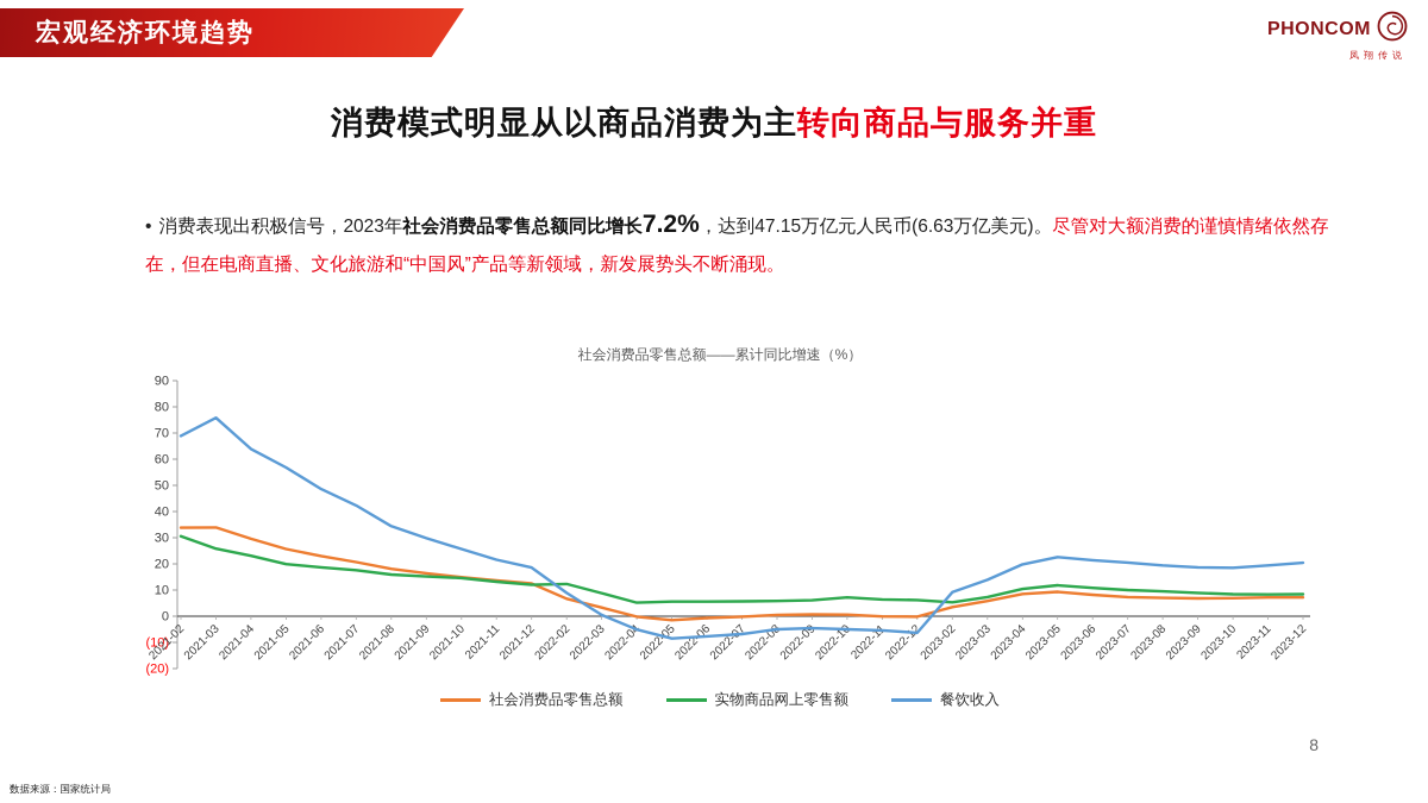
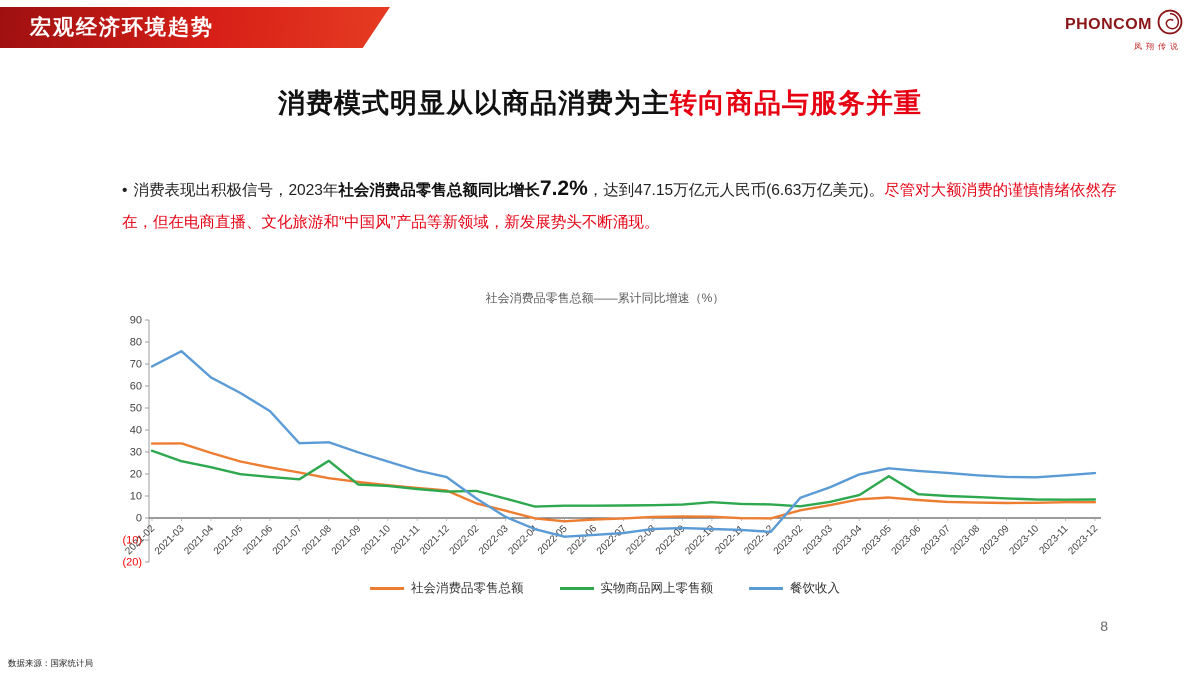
餐饮收入/2021-07: 42 -> 34
实物商品网上零售额/2021-08: 16 -> 26
实物商品网上零售额/2023-05: 12 -> 19
